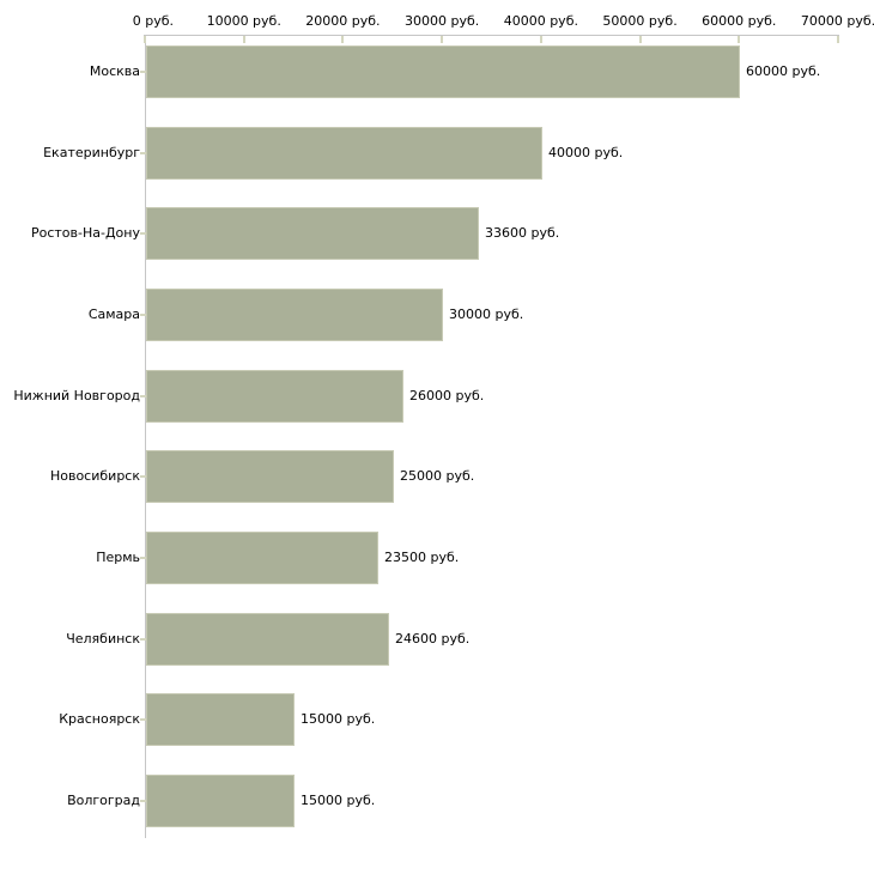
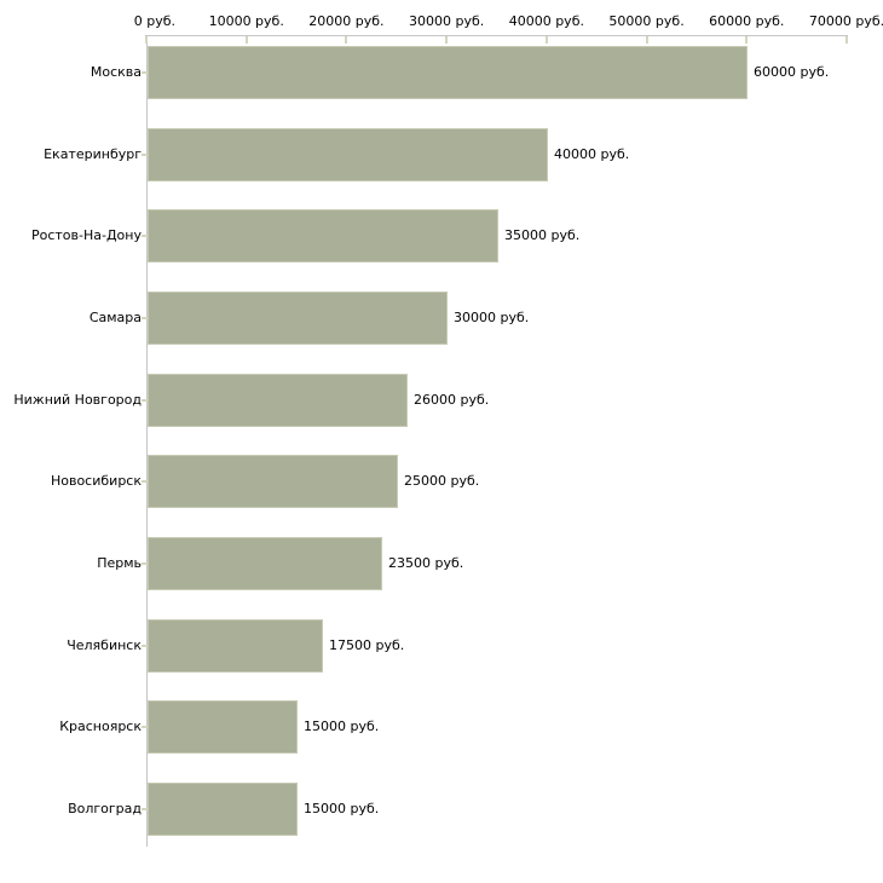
Ростов-На-Дону: 33600 -> 35000
Челябинск: 24600 -> 17500
